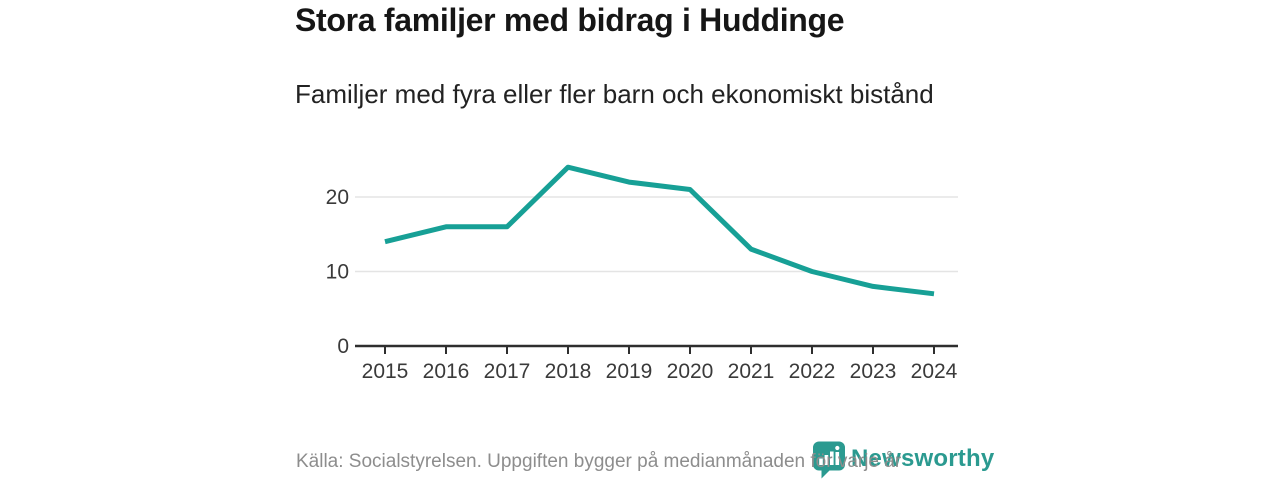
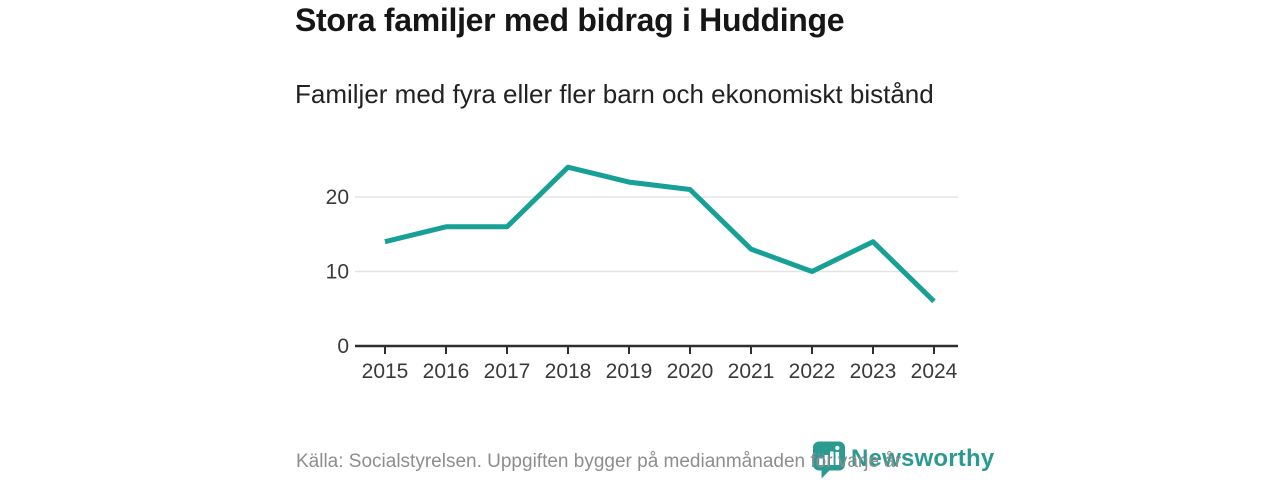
2023: 8 -> 14
2024: 7 -> 6
